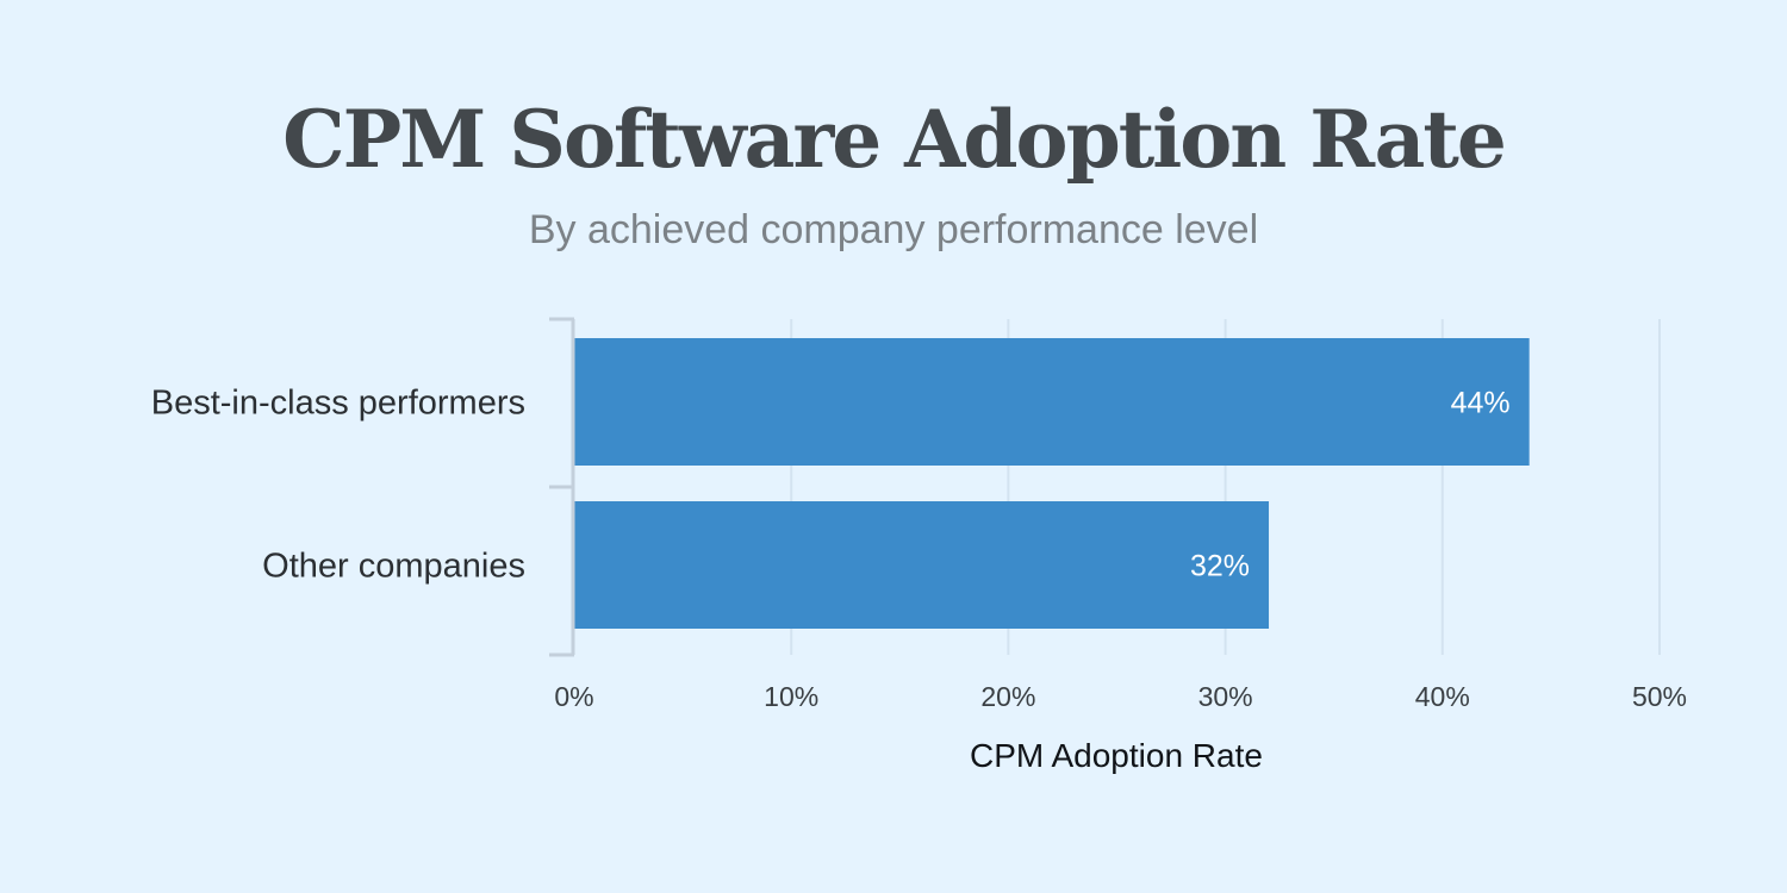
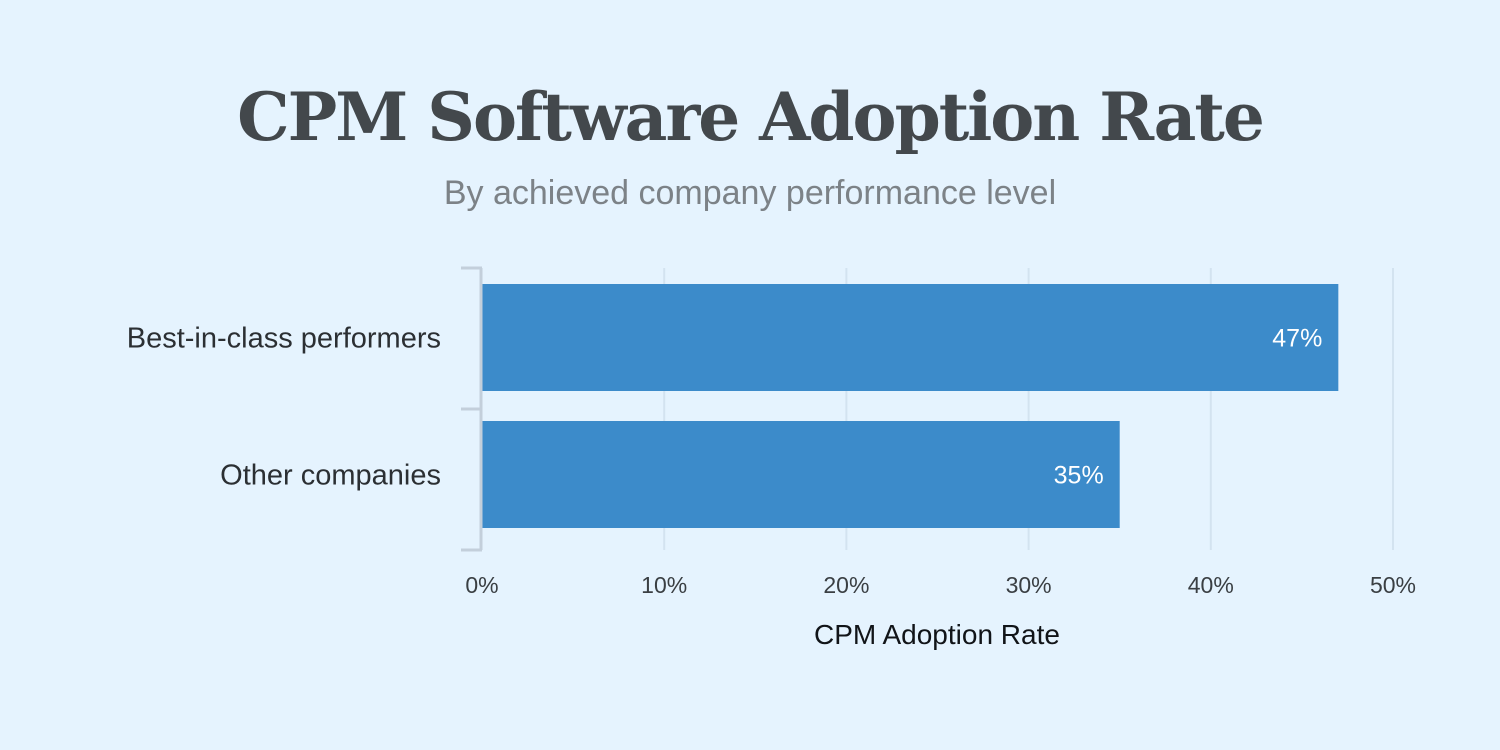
Best-in-class performers: 44% -> 47%
Other companies: 32% -> 35%
